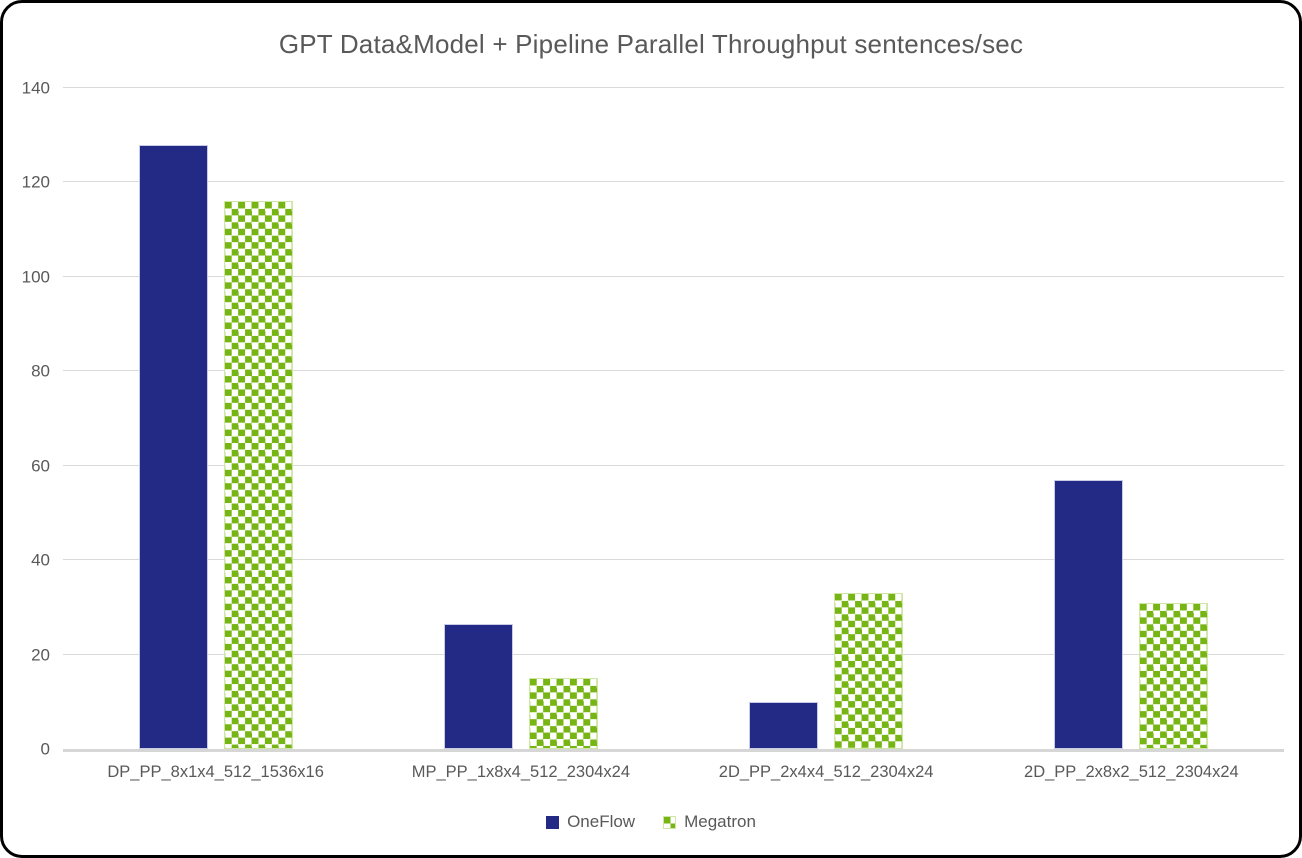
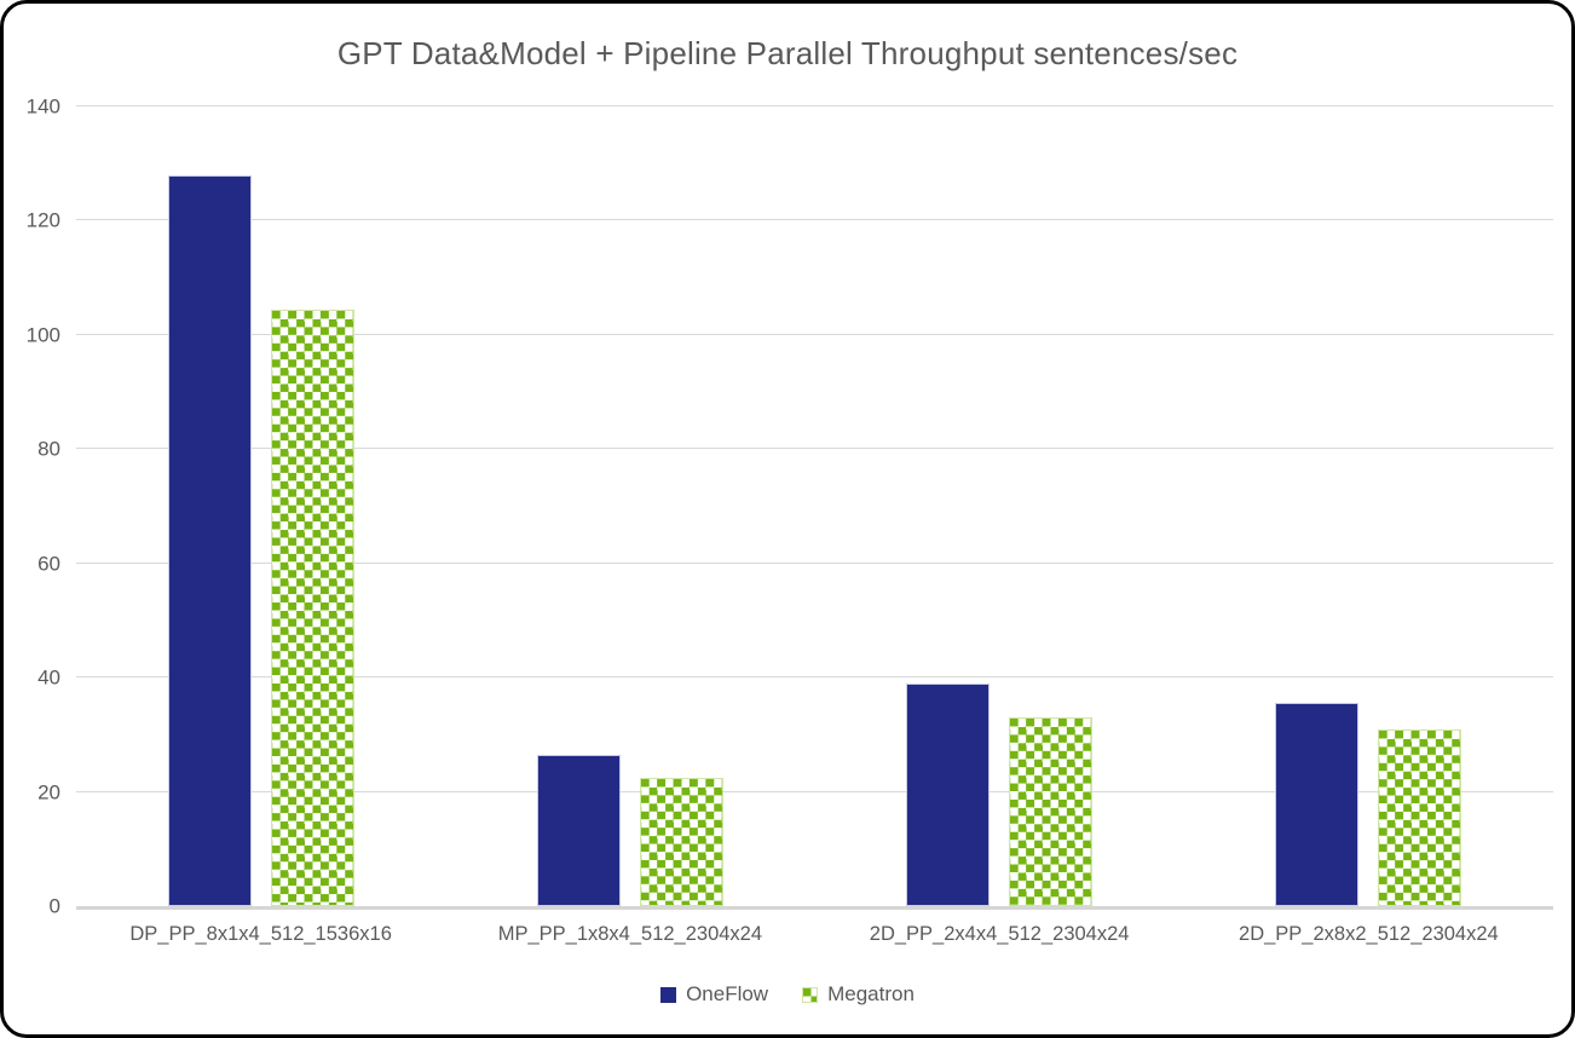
Megatron/DP_PP_8x1x4_512_1536x16: 116 -> 104
Megatron/MP_PP_1x8x4_512_2304x24: 15 -> 22
OneFlow/2D_PP_2x4x4_512_2304x24: 10 -> 39
OneFlow/2D_PP_2x8x2_512_2304x24: 57 -> 36
